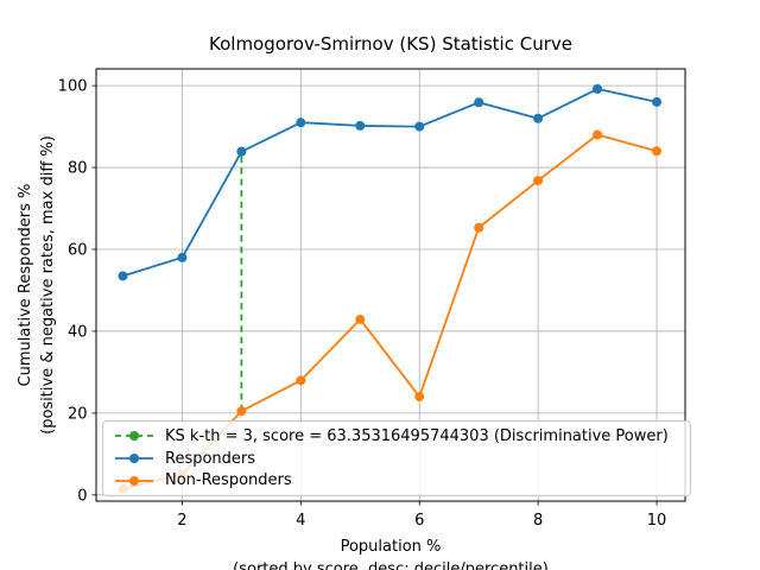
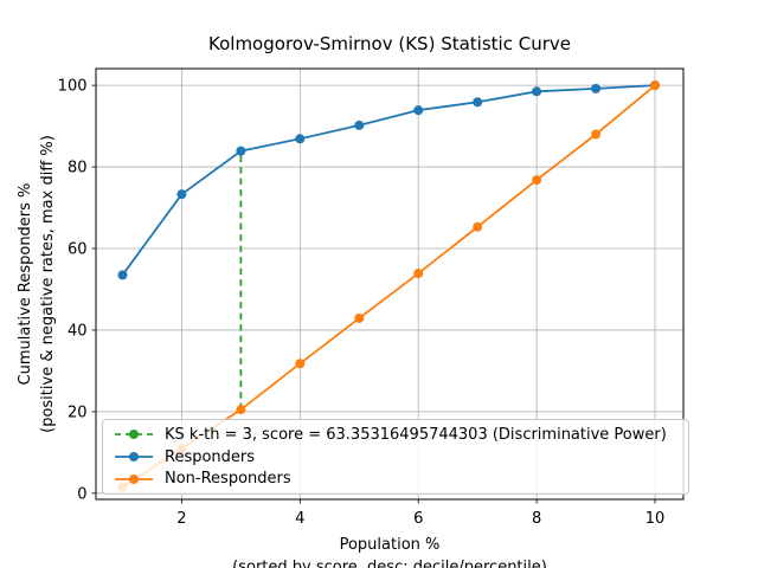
Responders/2: 58 -> 73
Non-Responders/2: 5 -> 11
Responders/4: 91 -> 87
Non-Responders/4: 28 -> 32
Responders/6: 90 -> 94
Non-Responders/6: 24 -> 54
Responders/8: 92 -> 98
Responders/10: 96 -> 100
Non-Responders/10: 84 -> 100
